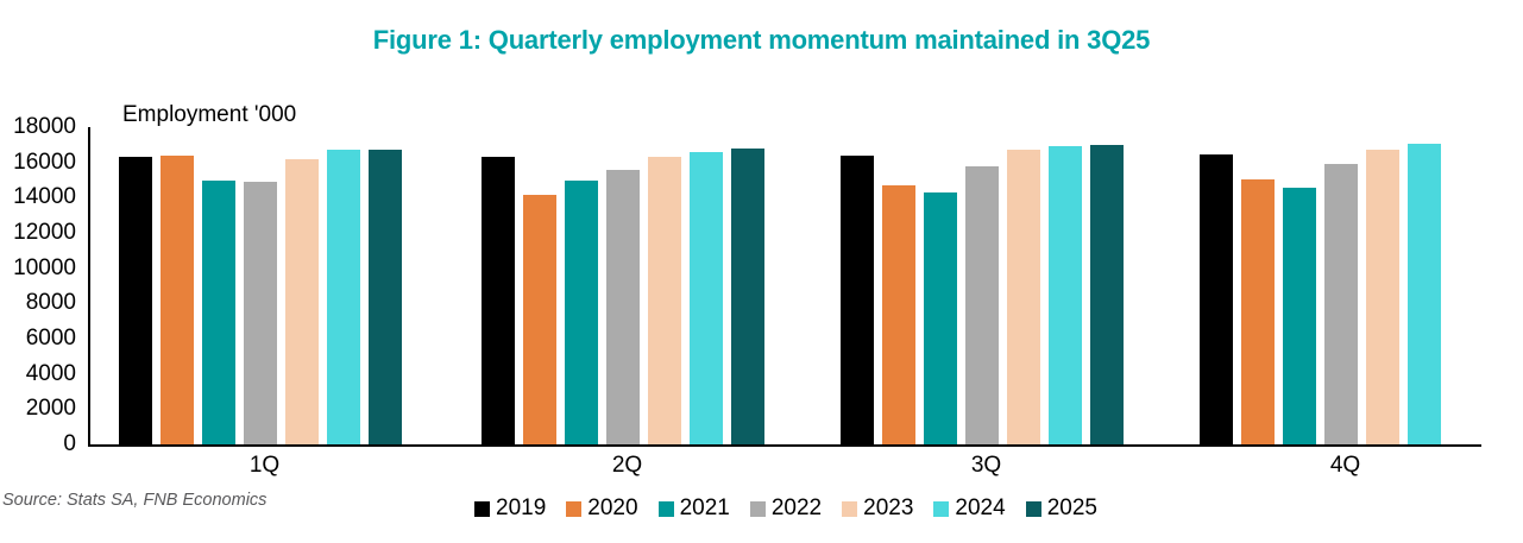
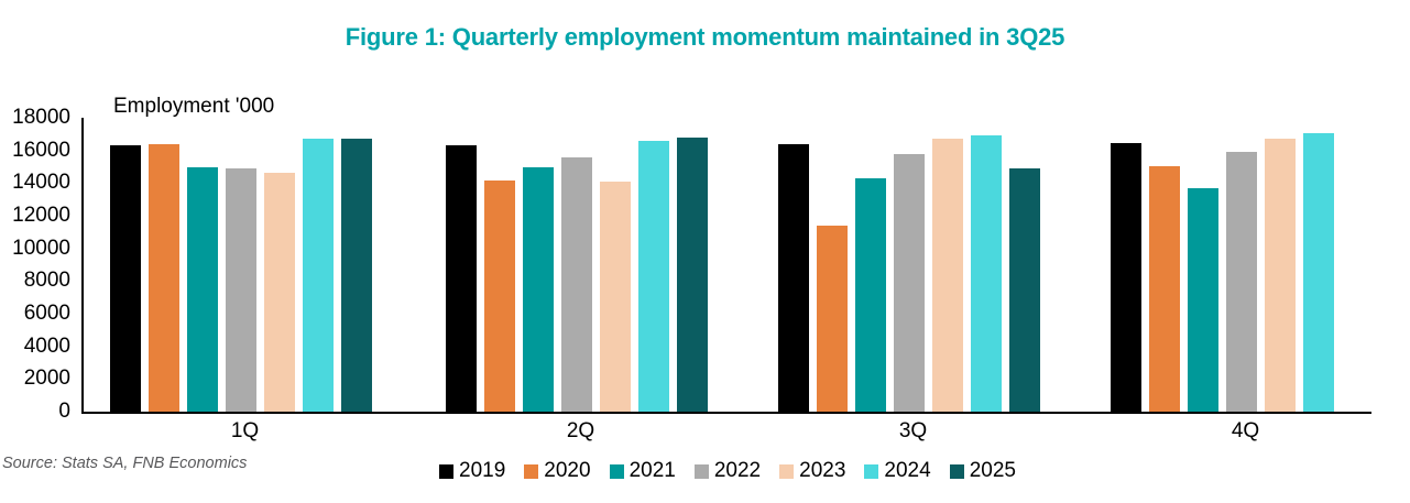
2023/1Q: 16200 -> 14600
2023/2Q: 16300 -> 14100
2020/3Q: 14700 -> 11400
2025/3Q: 17000 -> 14900
2021/4Q: 14500 -> 13700
